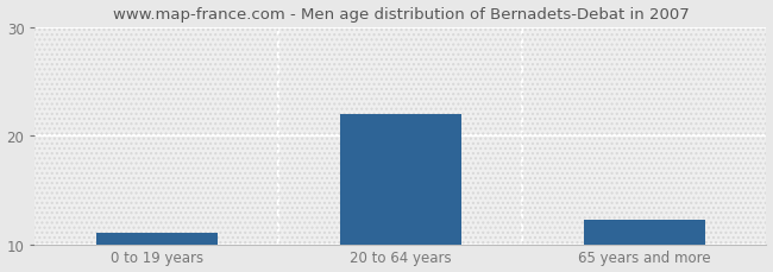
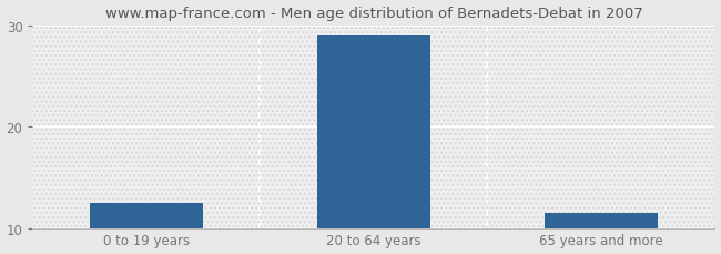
0 to 19 years: 11.0 -> 12.5
20 to 64 years: 22.0 -> 29.0
65 years and more: 12.2 -> 11.5
